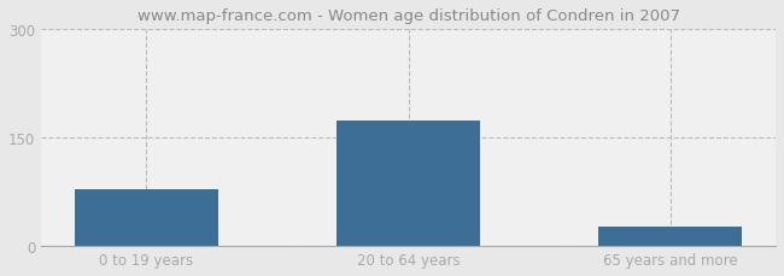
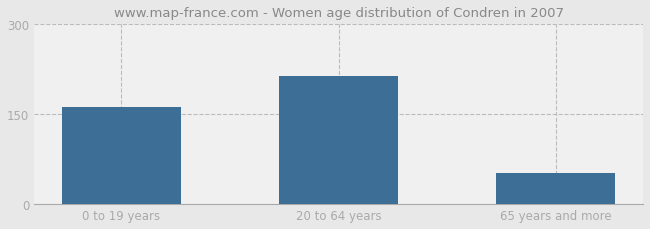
0 to 19 years: 78 -> 162
20 to 64 years: 173 -> 214
65 years and more: 27 -> 52
